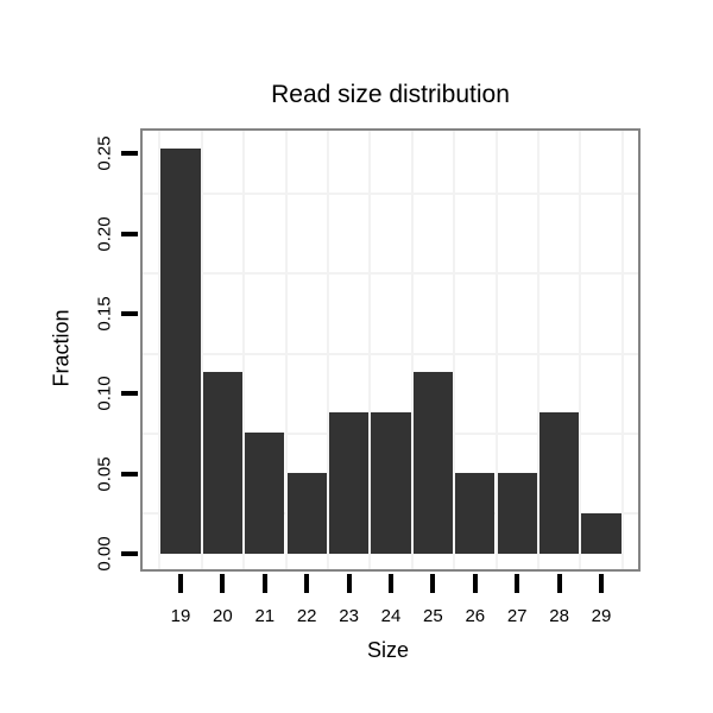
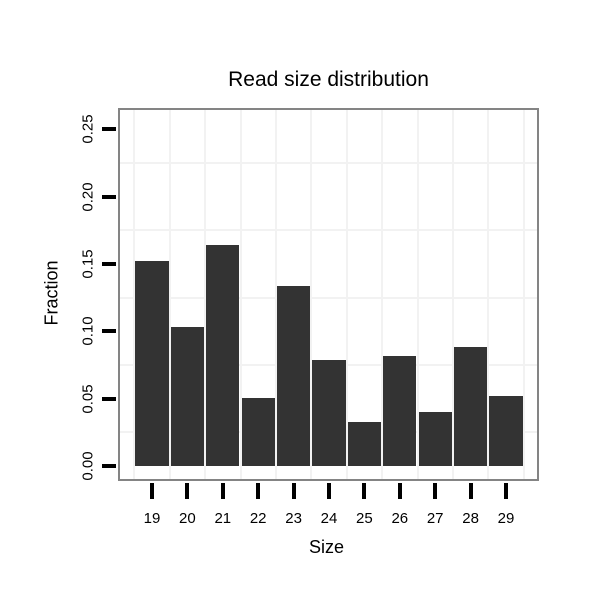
19: 0.253 -> 0.152
20: 0.114 -> 0.103
21: 0.076 -> 0.164
23: 0.089 -> 0.134
24: 0.089 -> 0.079
25: 0.114 -> 0.033
26: 0.051 -> 0.082
27: 0.051 -> 0.040
29: 0.025 -> 0.052
